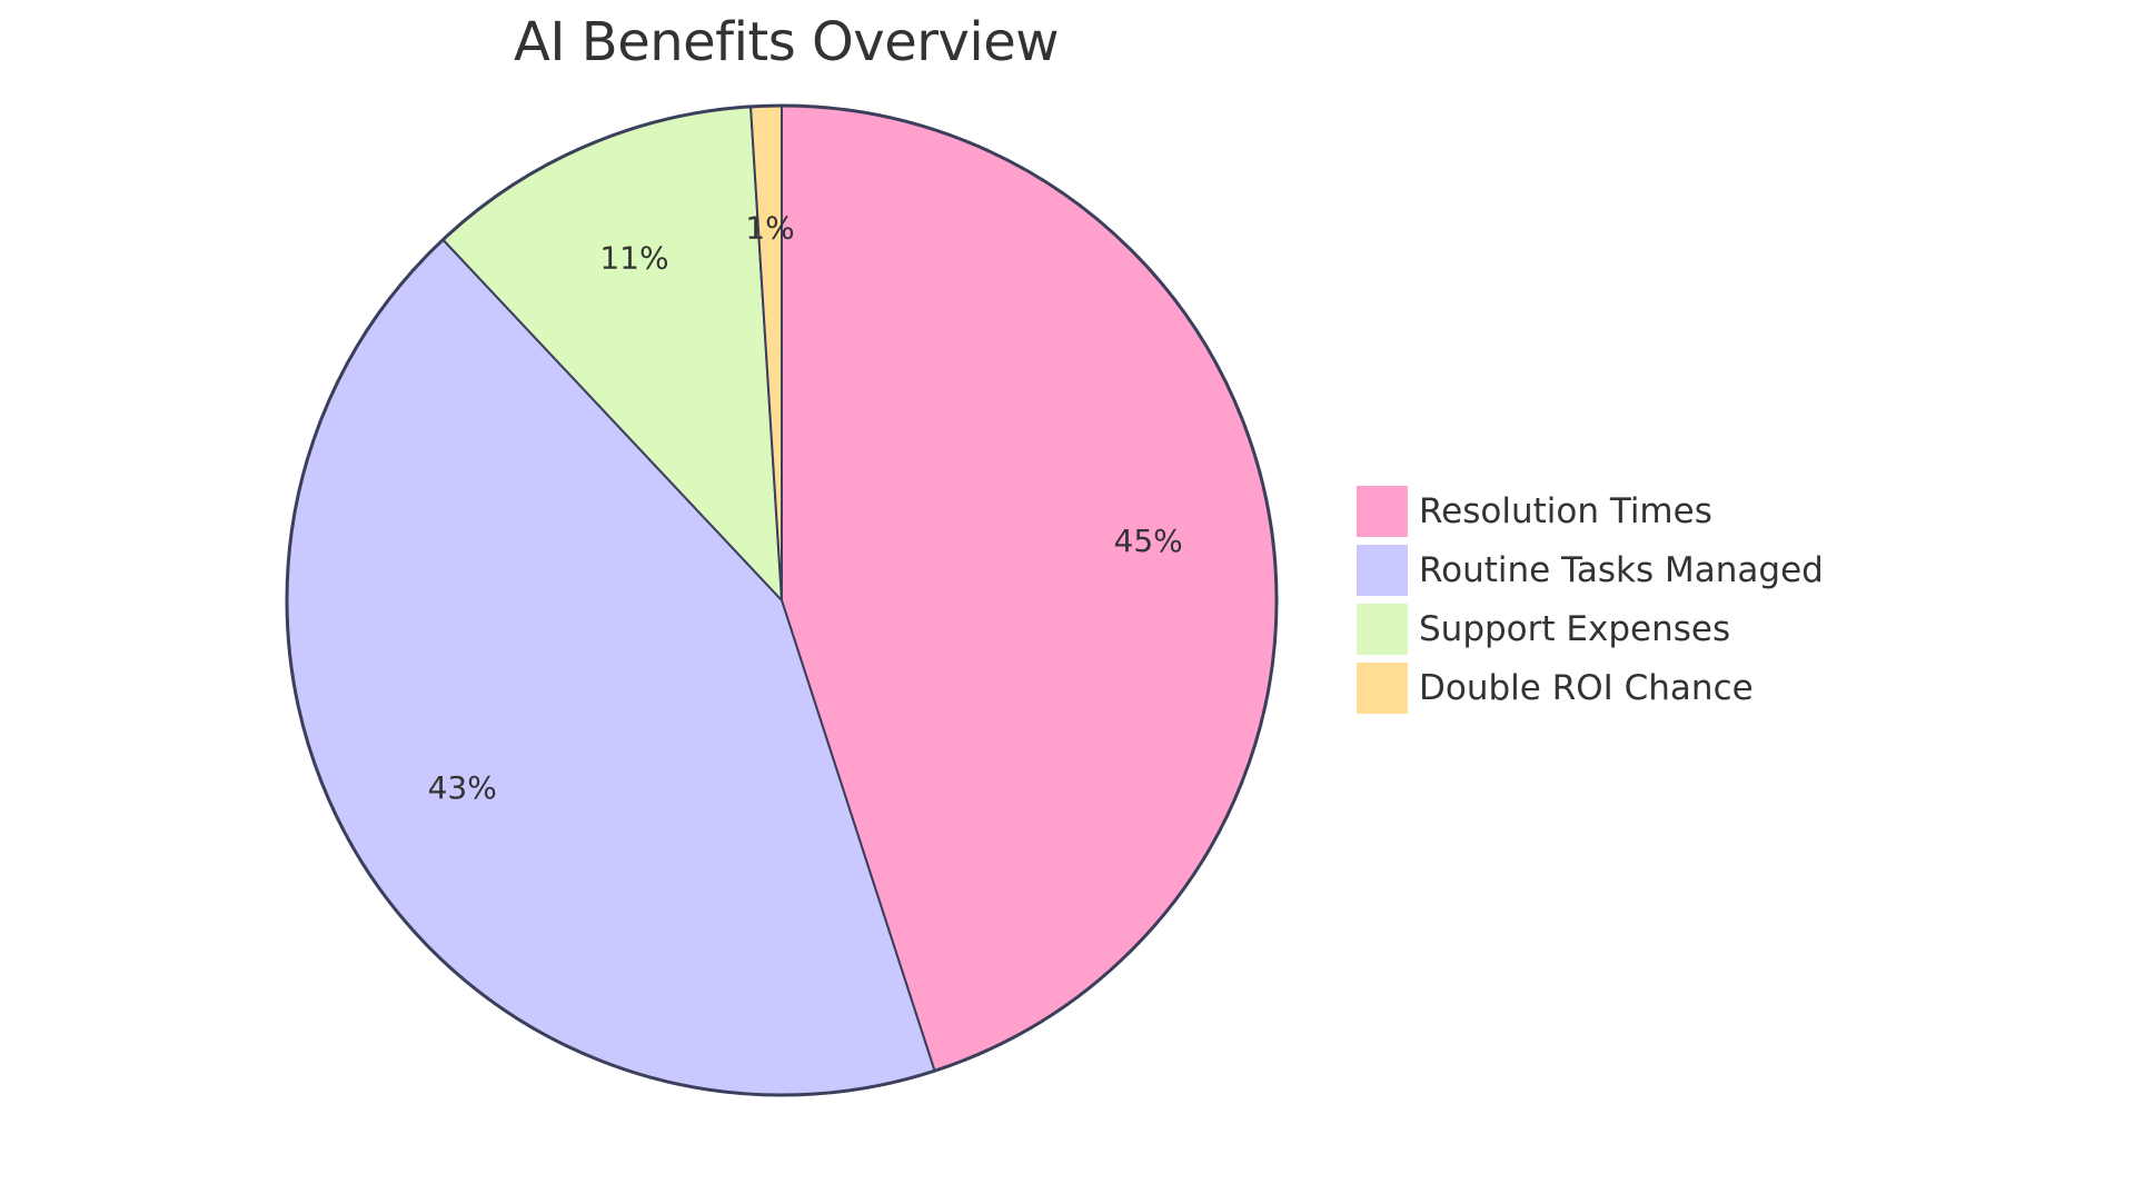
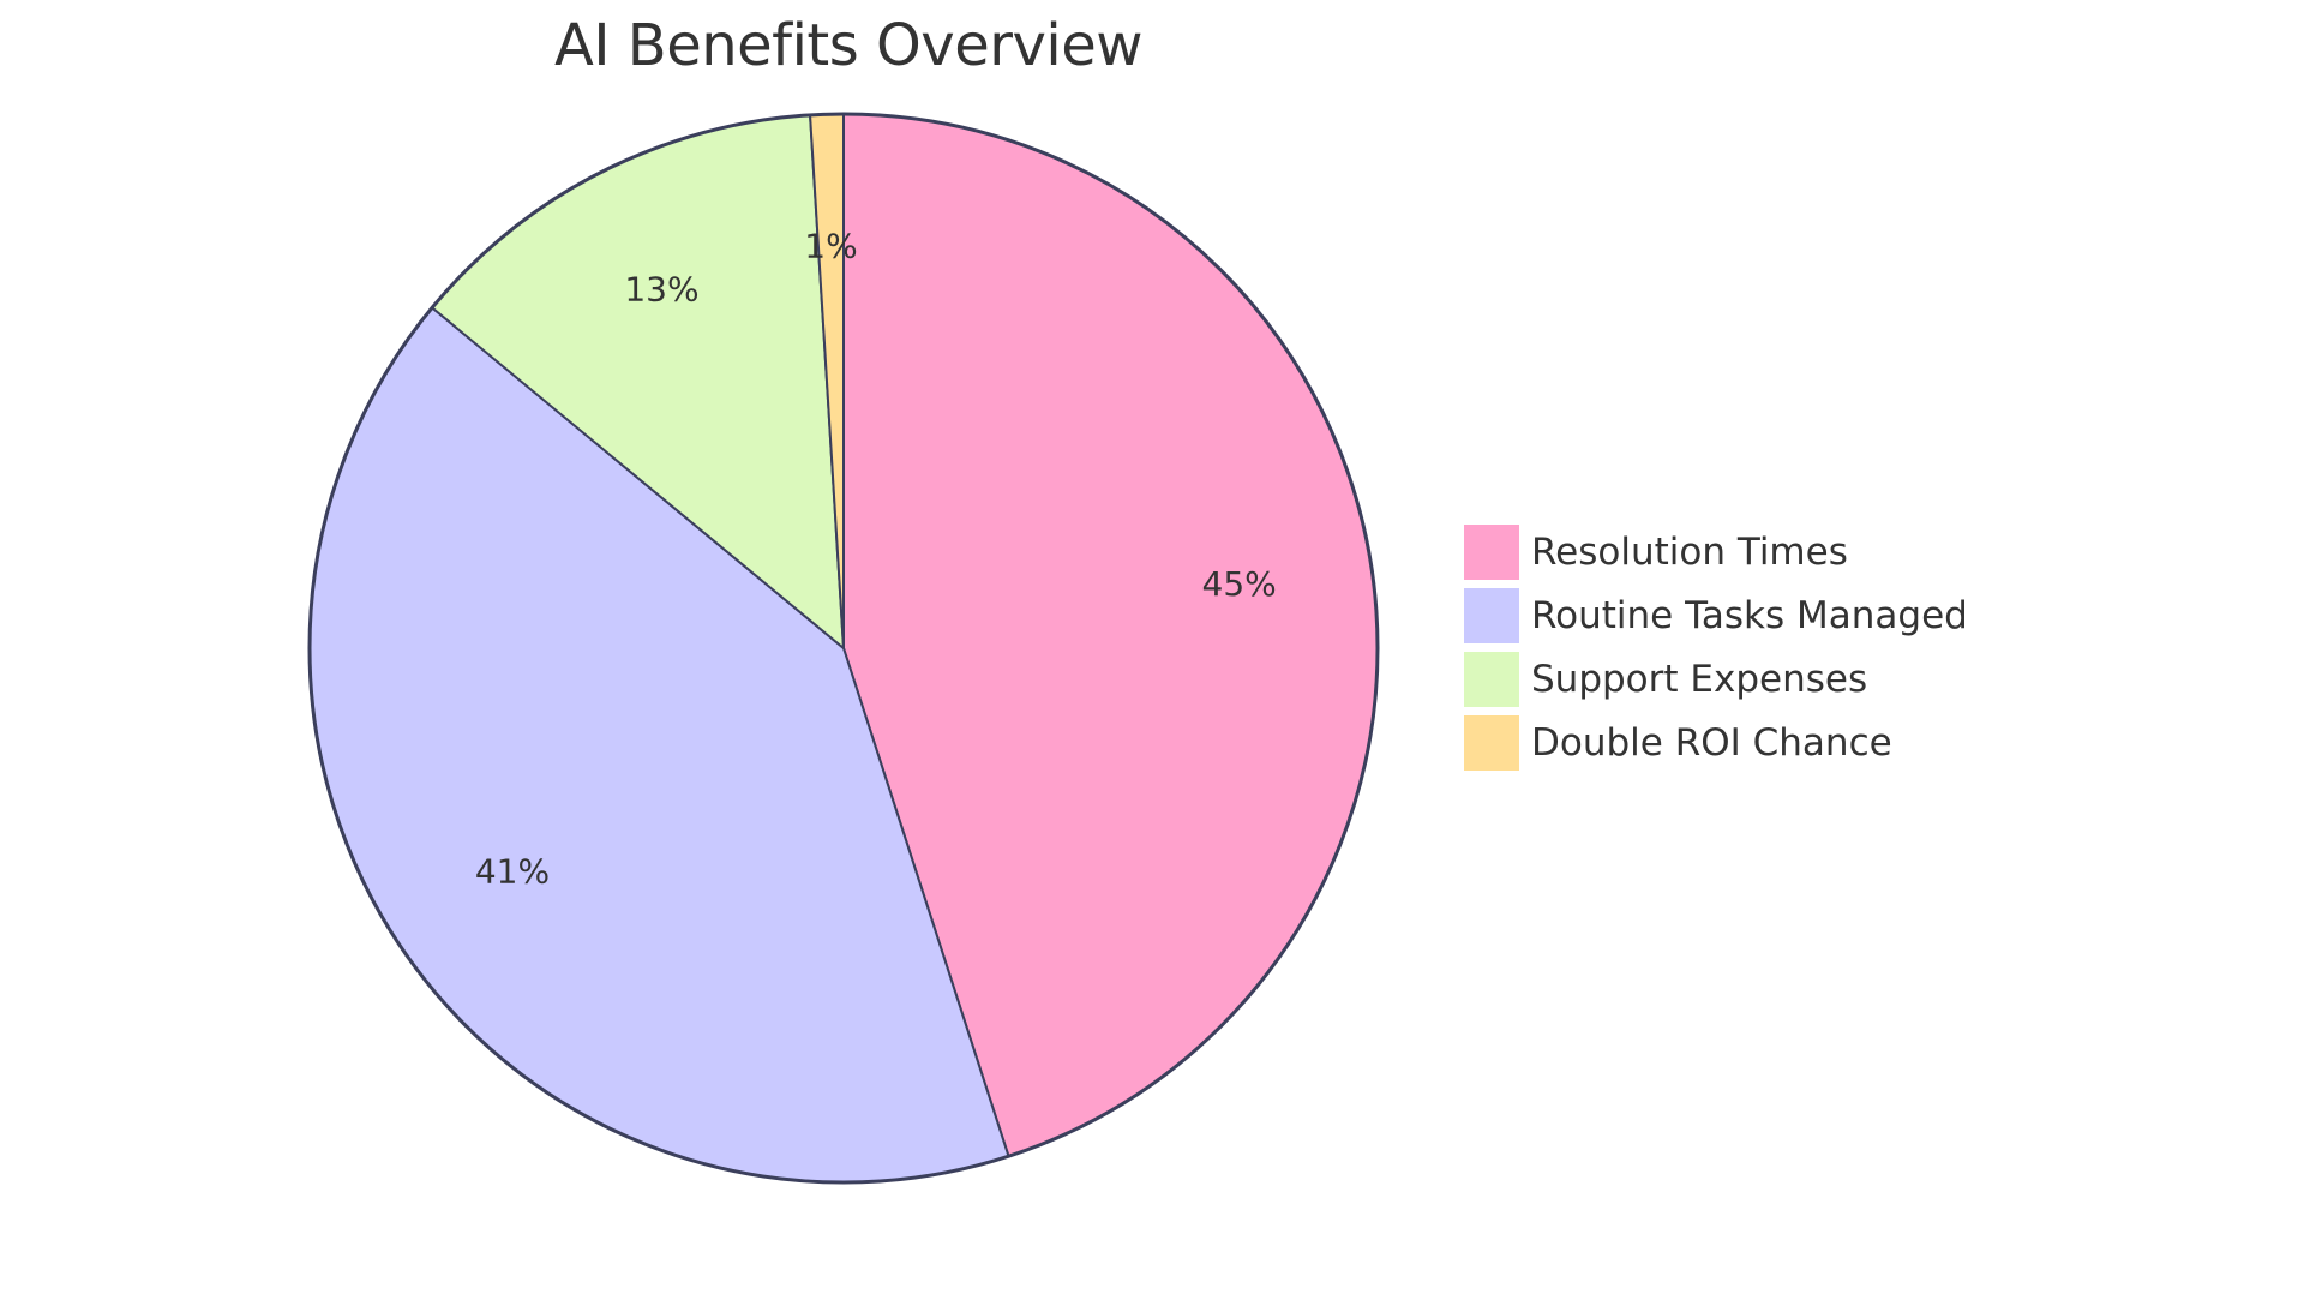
Routine Tasks Managed: 43% -> 41%
Support Expenses: 11% -> 13%
